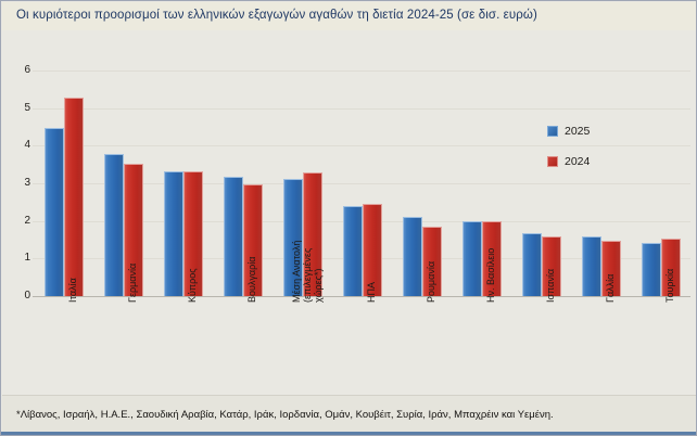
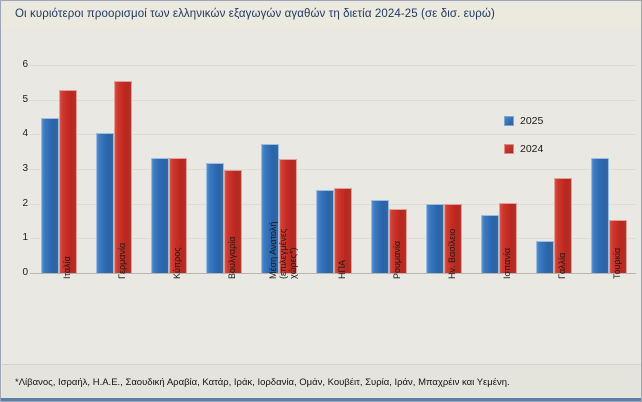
2025/Γερμανία: 3.8 -> 4.0
2024/Γερμανία: 3.5 -> 5.5
2025/Μέση Ανατολή (επιλεγμένες χώρες*): 3.1 -> 3.7
2024/Ισπανία: 1.6 -> 2.0
2025/Γαλλία: 1.6 -> 0.9
2024/Γαλλία: 1.4 -> 2.7
2025/Τουρκία: 1.4 -> 3.3
